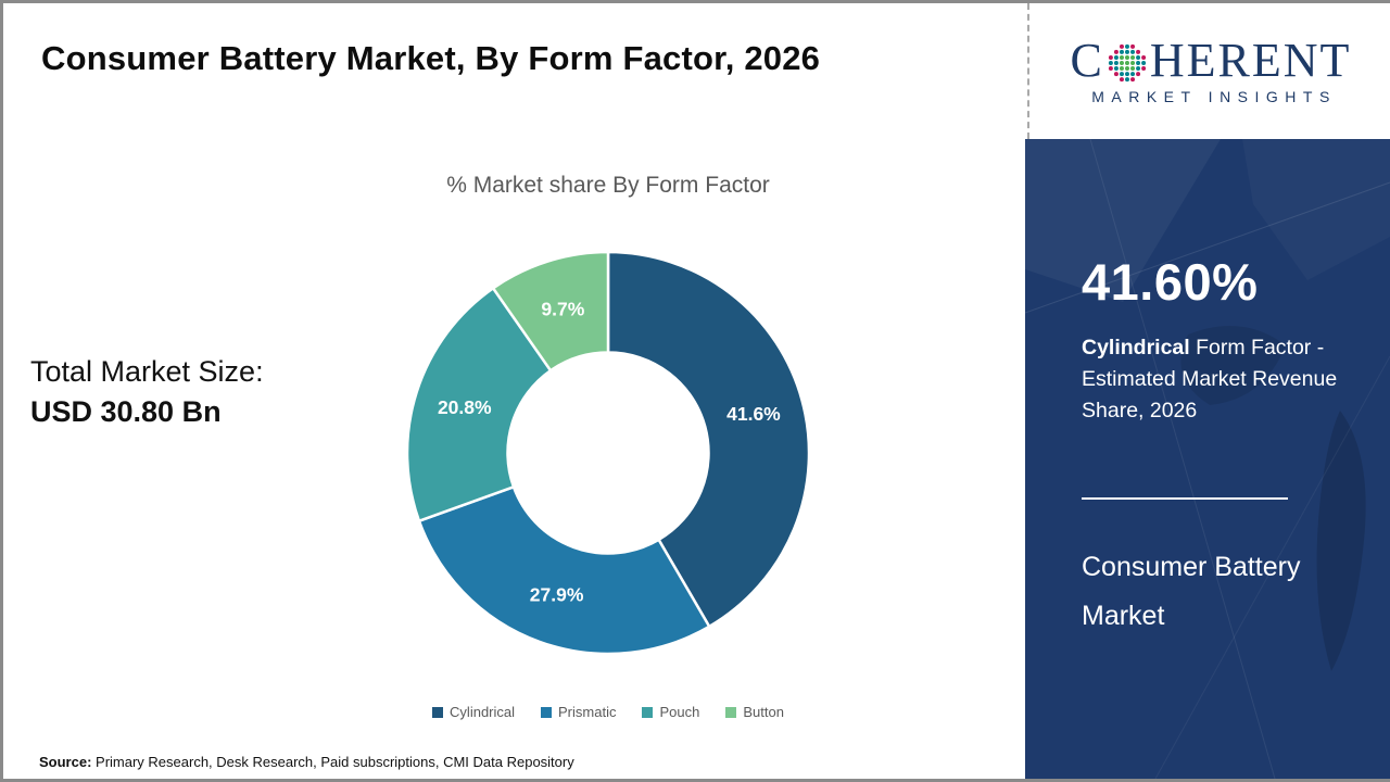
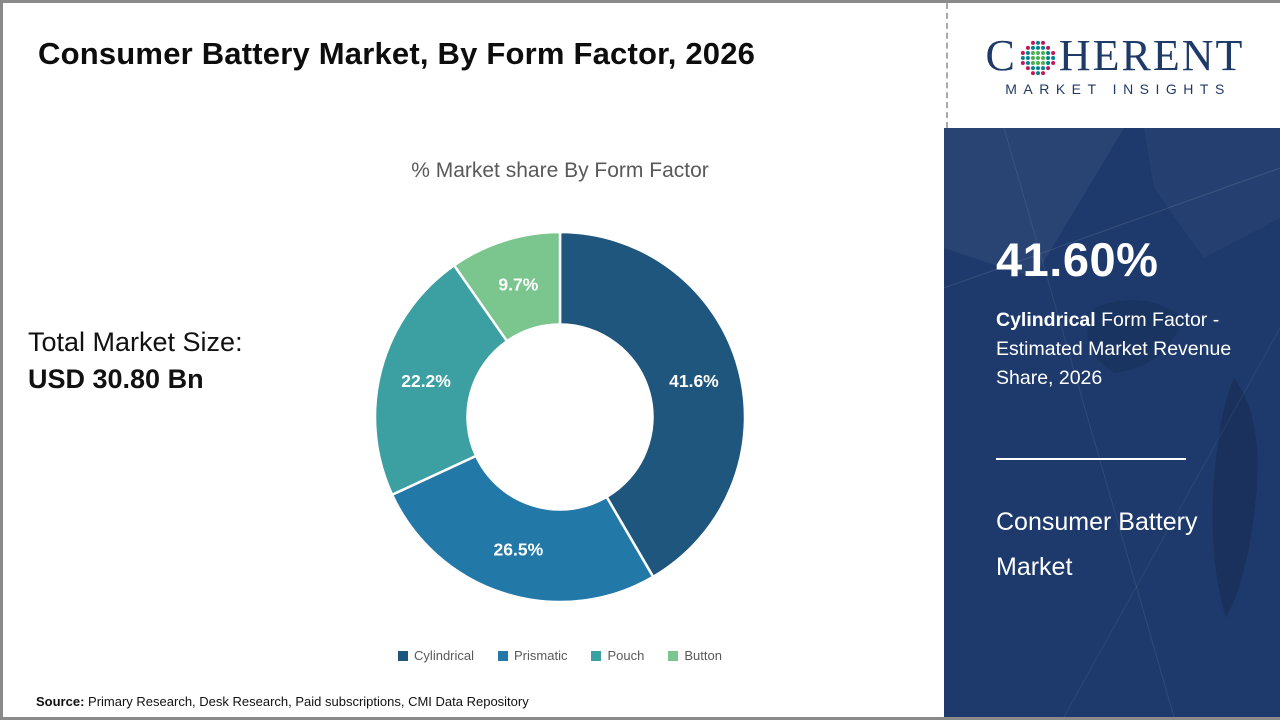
Prismatic: 27.9% -> 26.5%
Pouch: 20.8% -> 22.2%
